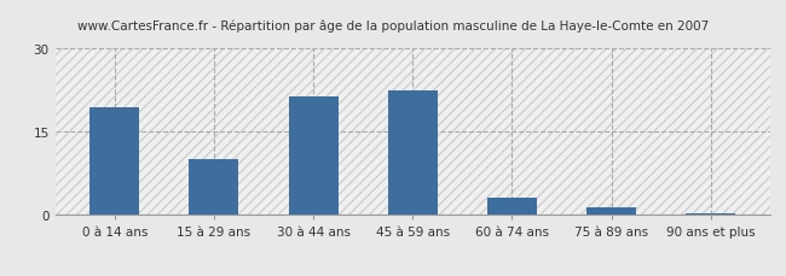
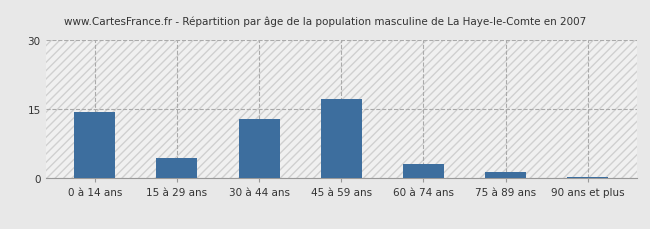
0 à 14 ans: 19.5 -> 14.5
15 à 29 ans: 10.0 -> 4.5
30 à 44 ans: 21.5 -> 13.0
45 à 59 ans: 22.5 -> 17.2
